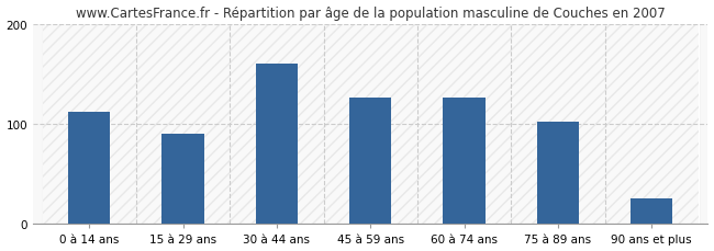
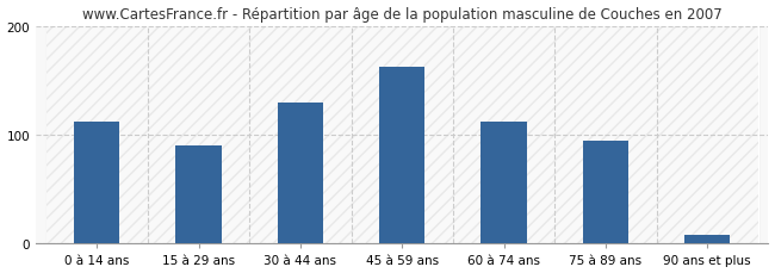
30 à 44 ans: 160 -> 130
45 à 59 ans: 126 -> 162
60 à 74 ans: 126 -> 112
75 à 89 ans: 102 -> 95
90 ans et plus: 26 -> 8
